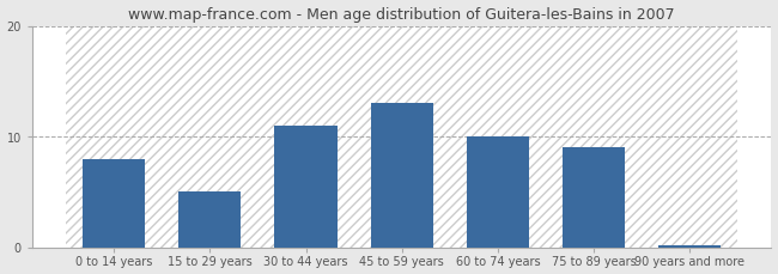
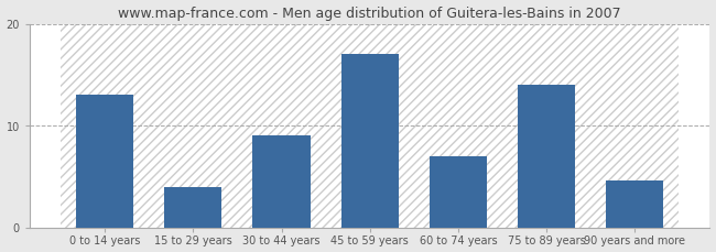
0 to 14 years: 8.0 -> 13.0
15 to 29 years: 5.0 -> 4.0
30 to 44 years: 11.0 -> 9.0
45 to 59 years: 13.0 -> 17.0
60 to 74 years: 10.0 -> 7.0
75 to 89 years: 9.0 -> 14.0
90 years and more: 0.2 -> 4.6
